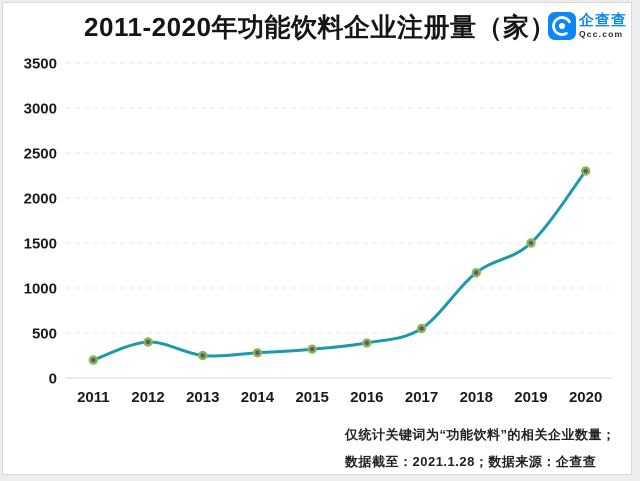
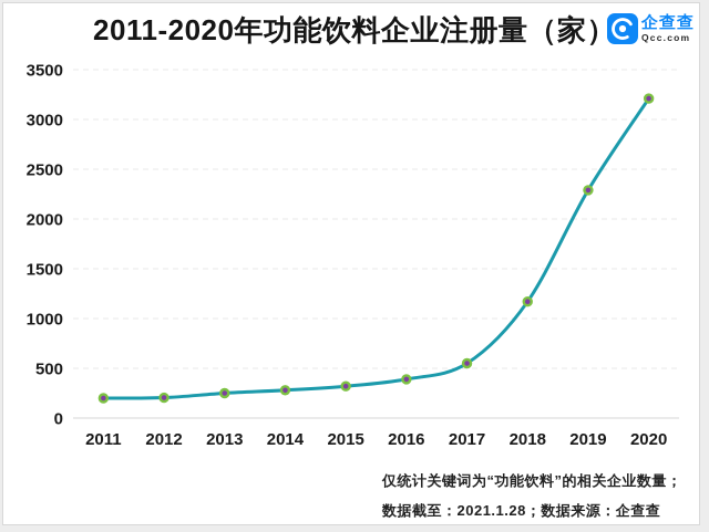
2012: 400 -> 200
2019: 1500 -> 2300
2020: 2300 -> 3200
